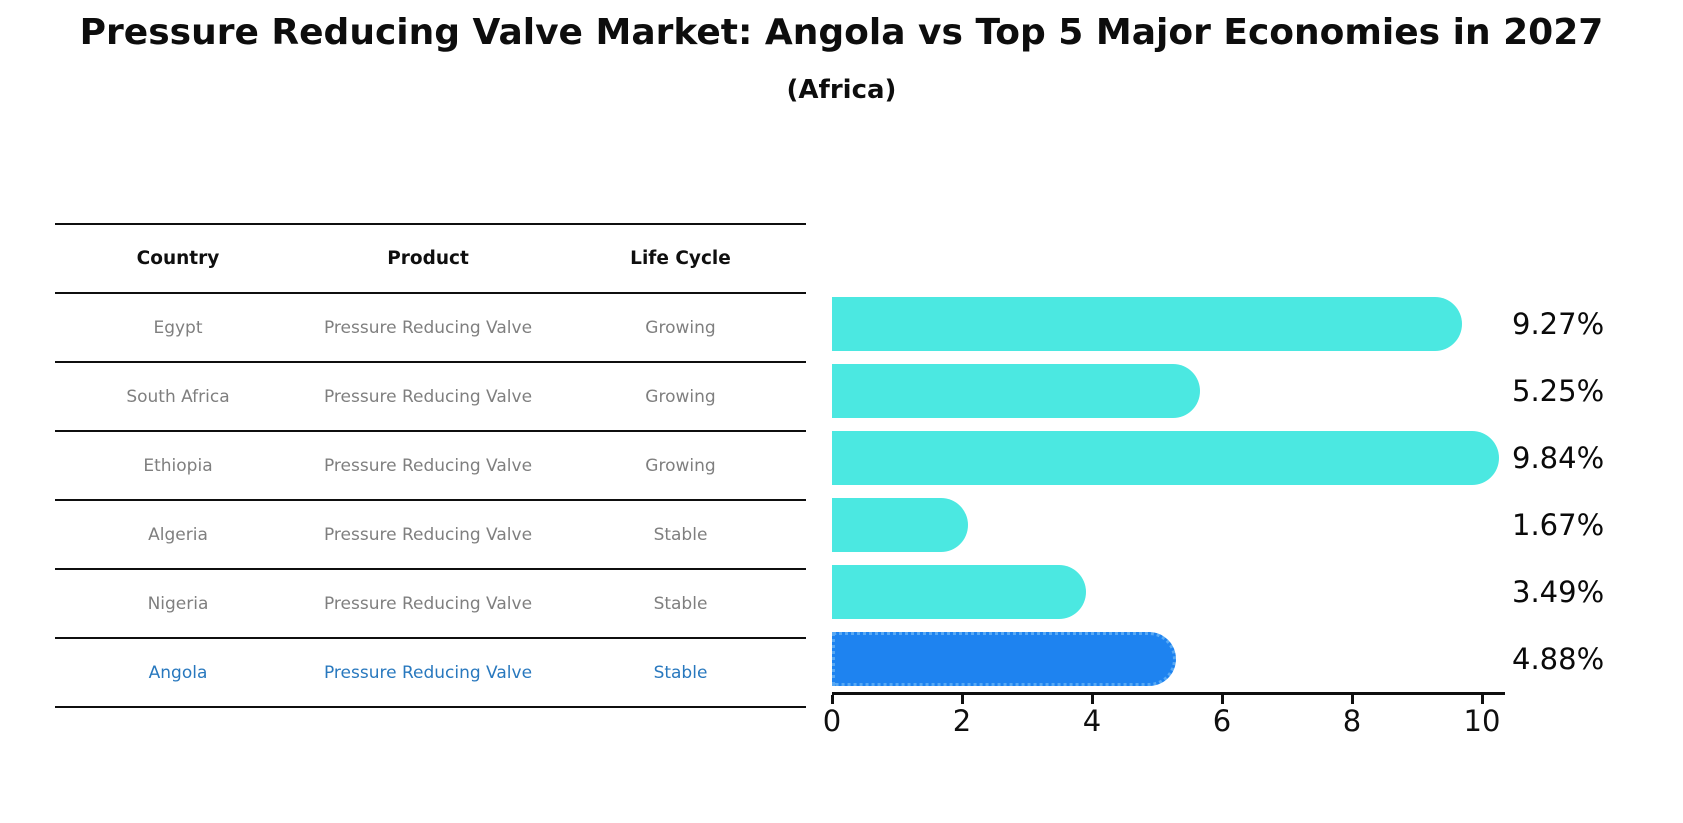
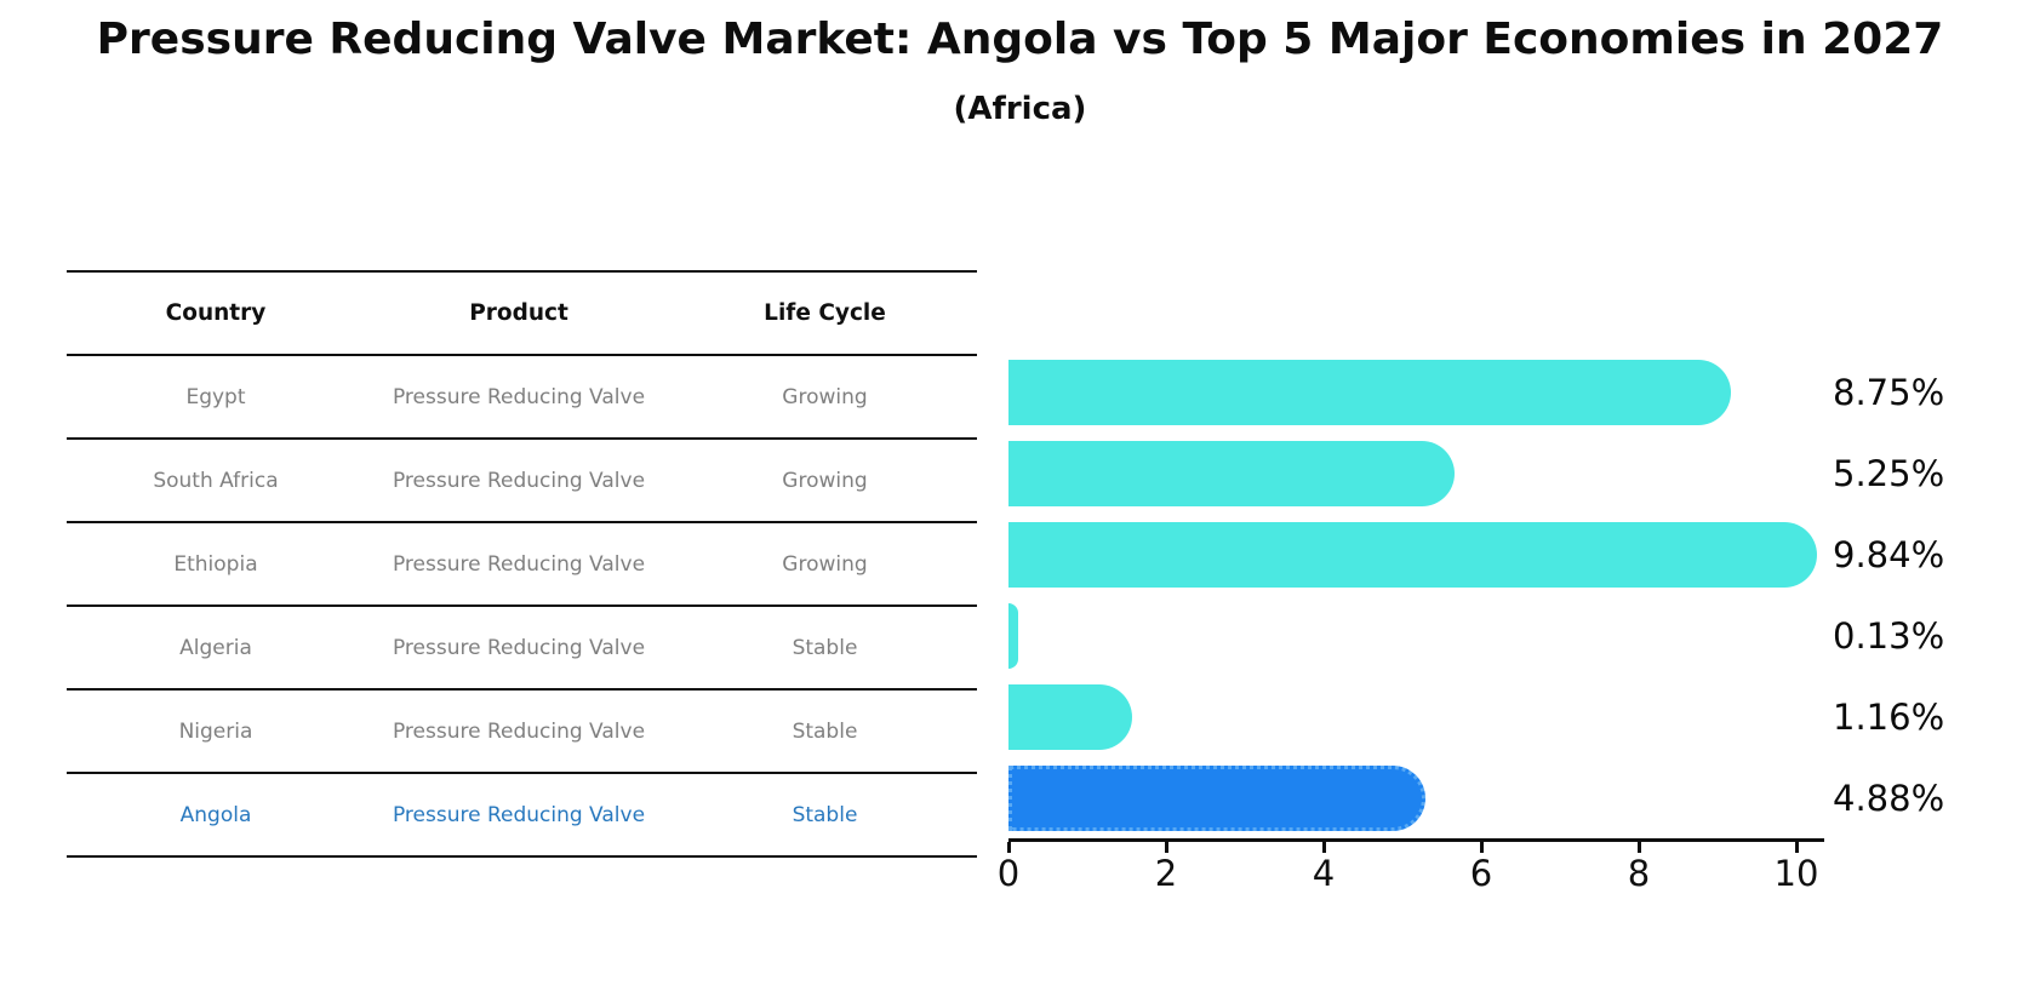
Egypt: 9.27% -> 8.75%
Algeria: 1.67% -> 0.13%
Nigeria: 3.49% -> 1.16%
